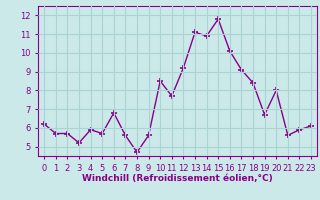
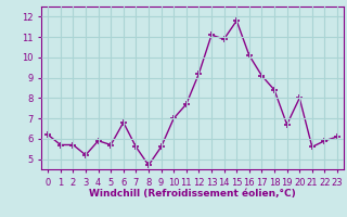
10: 8.5 -> 7.0
